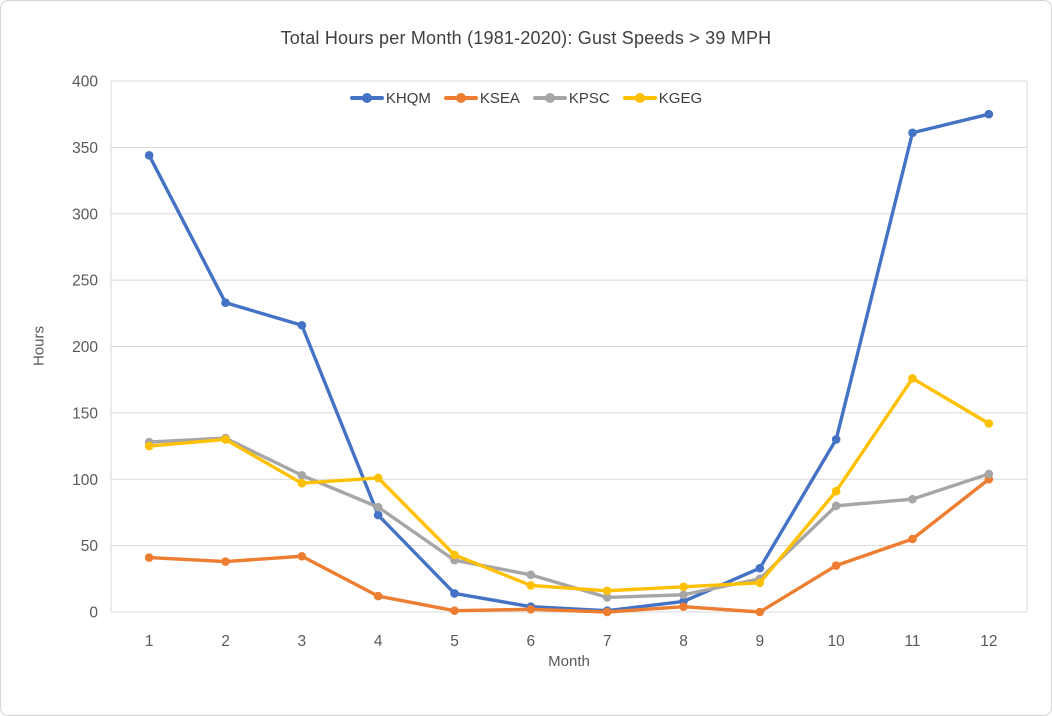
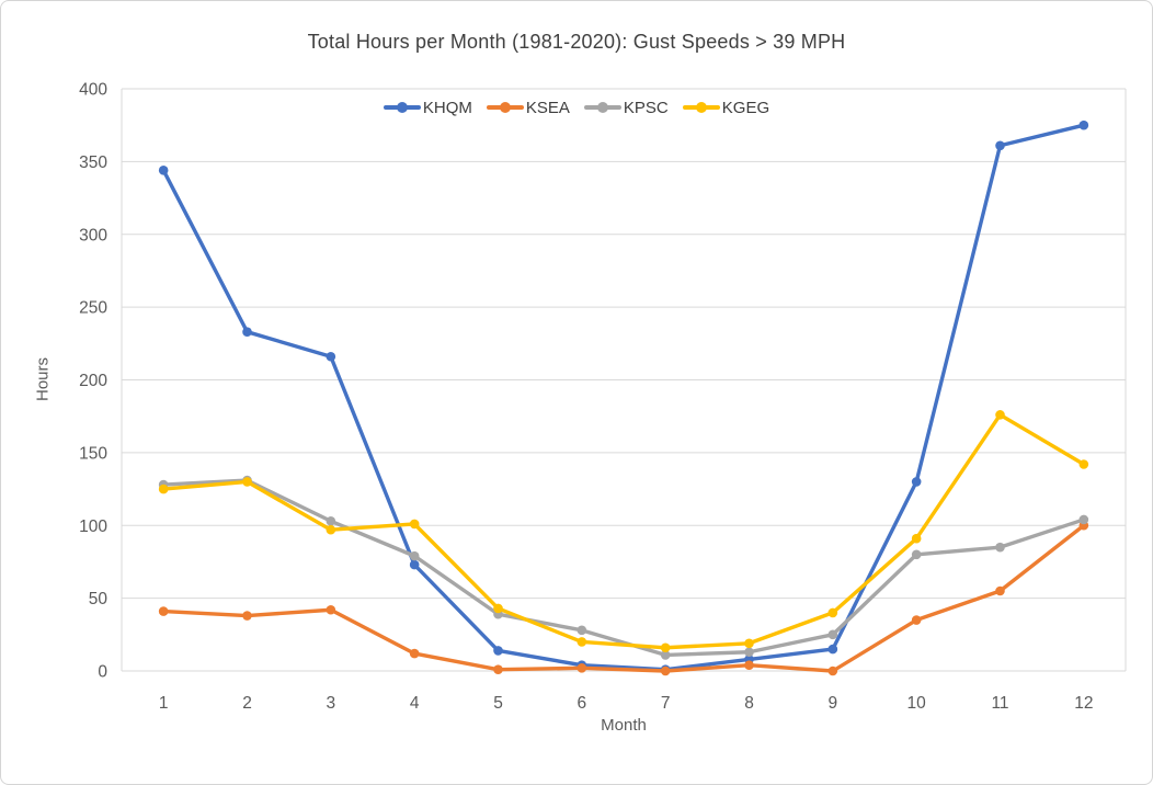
KHQM/9: 33 -> 15
KGEG/9: 22 -> 40
